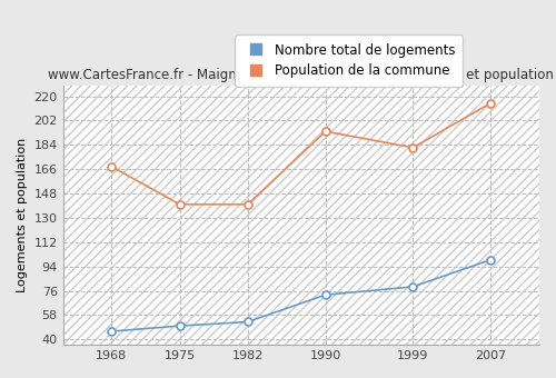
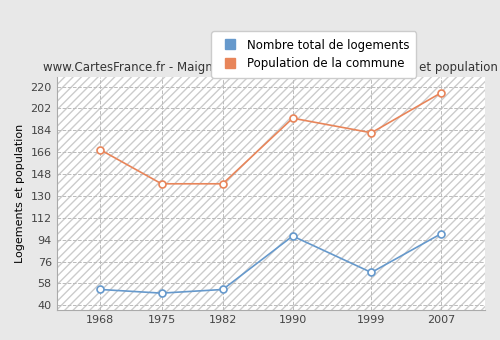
Nombre total de logements/1968: 46 -> 53
Nombre total de logements/1990: 73 -> 97
Nombre total de logements/1999: 79 -> 67
